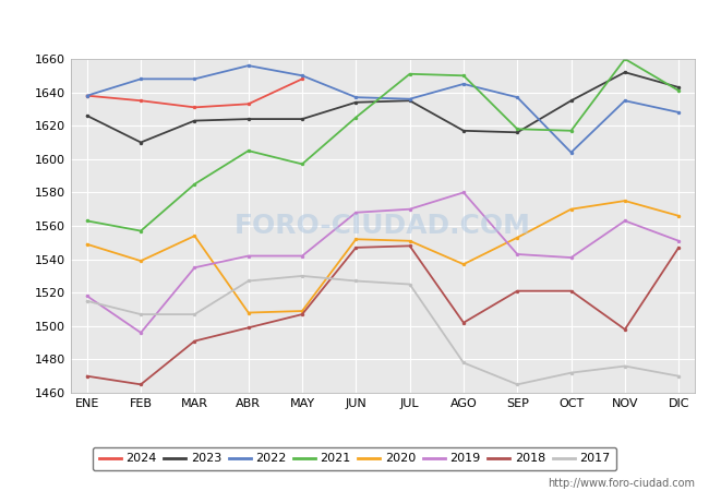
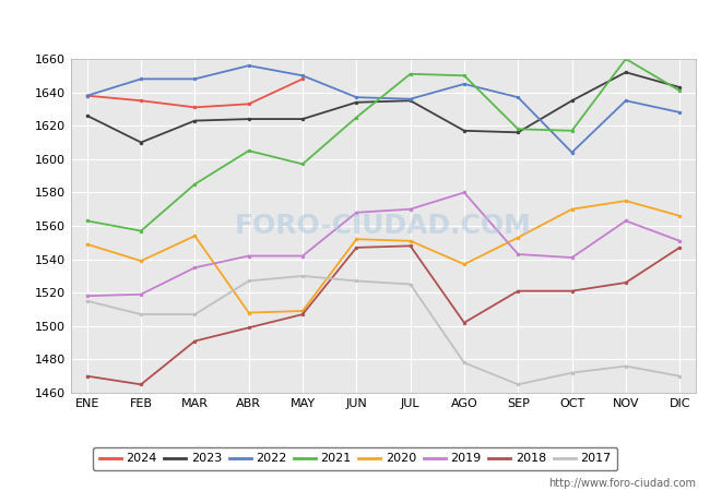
2019/FEB: 1496 -> 1519
2018/NOV: 1498 -> 1526
